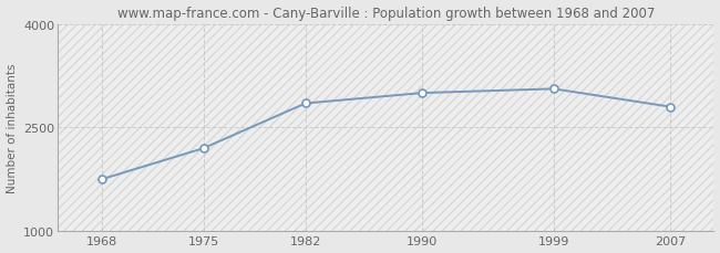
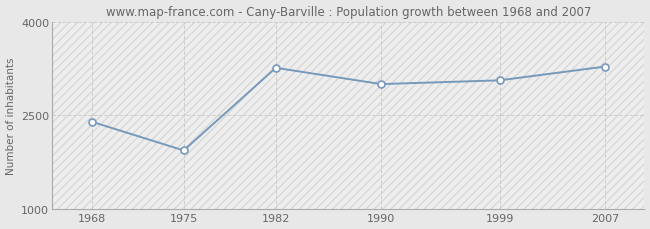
1968: 1750 -> 2400
1975: 2200 -> 1940
1982: 2850 -> 3260
2007: 2800 -> 3280
